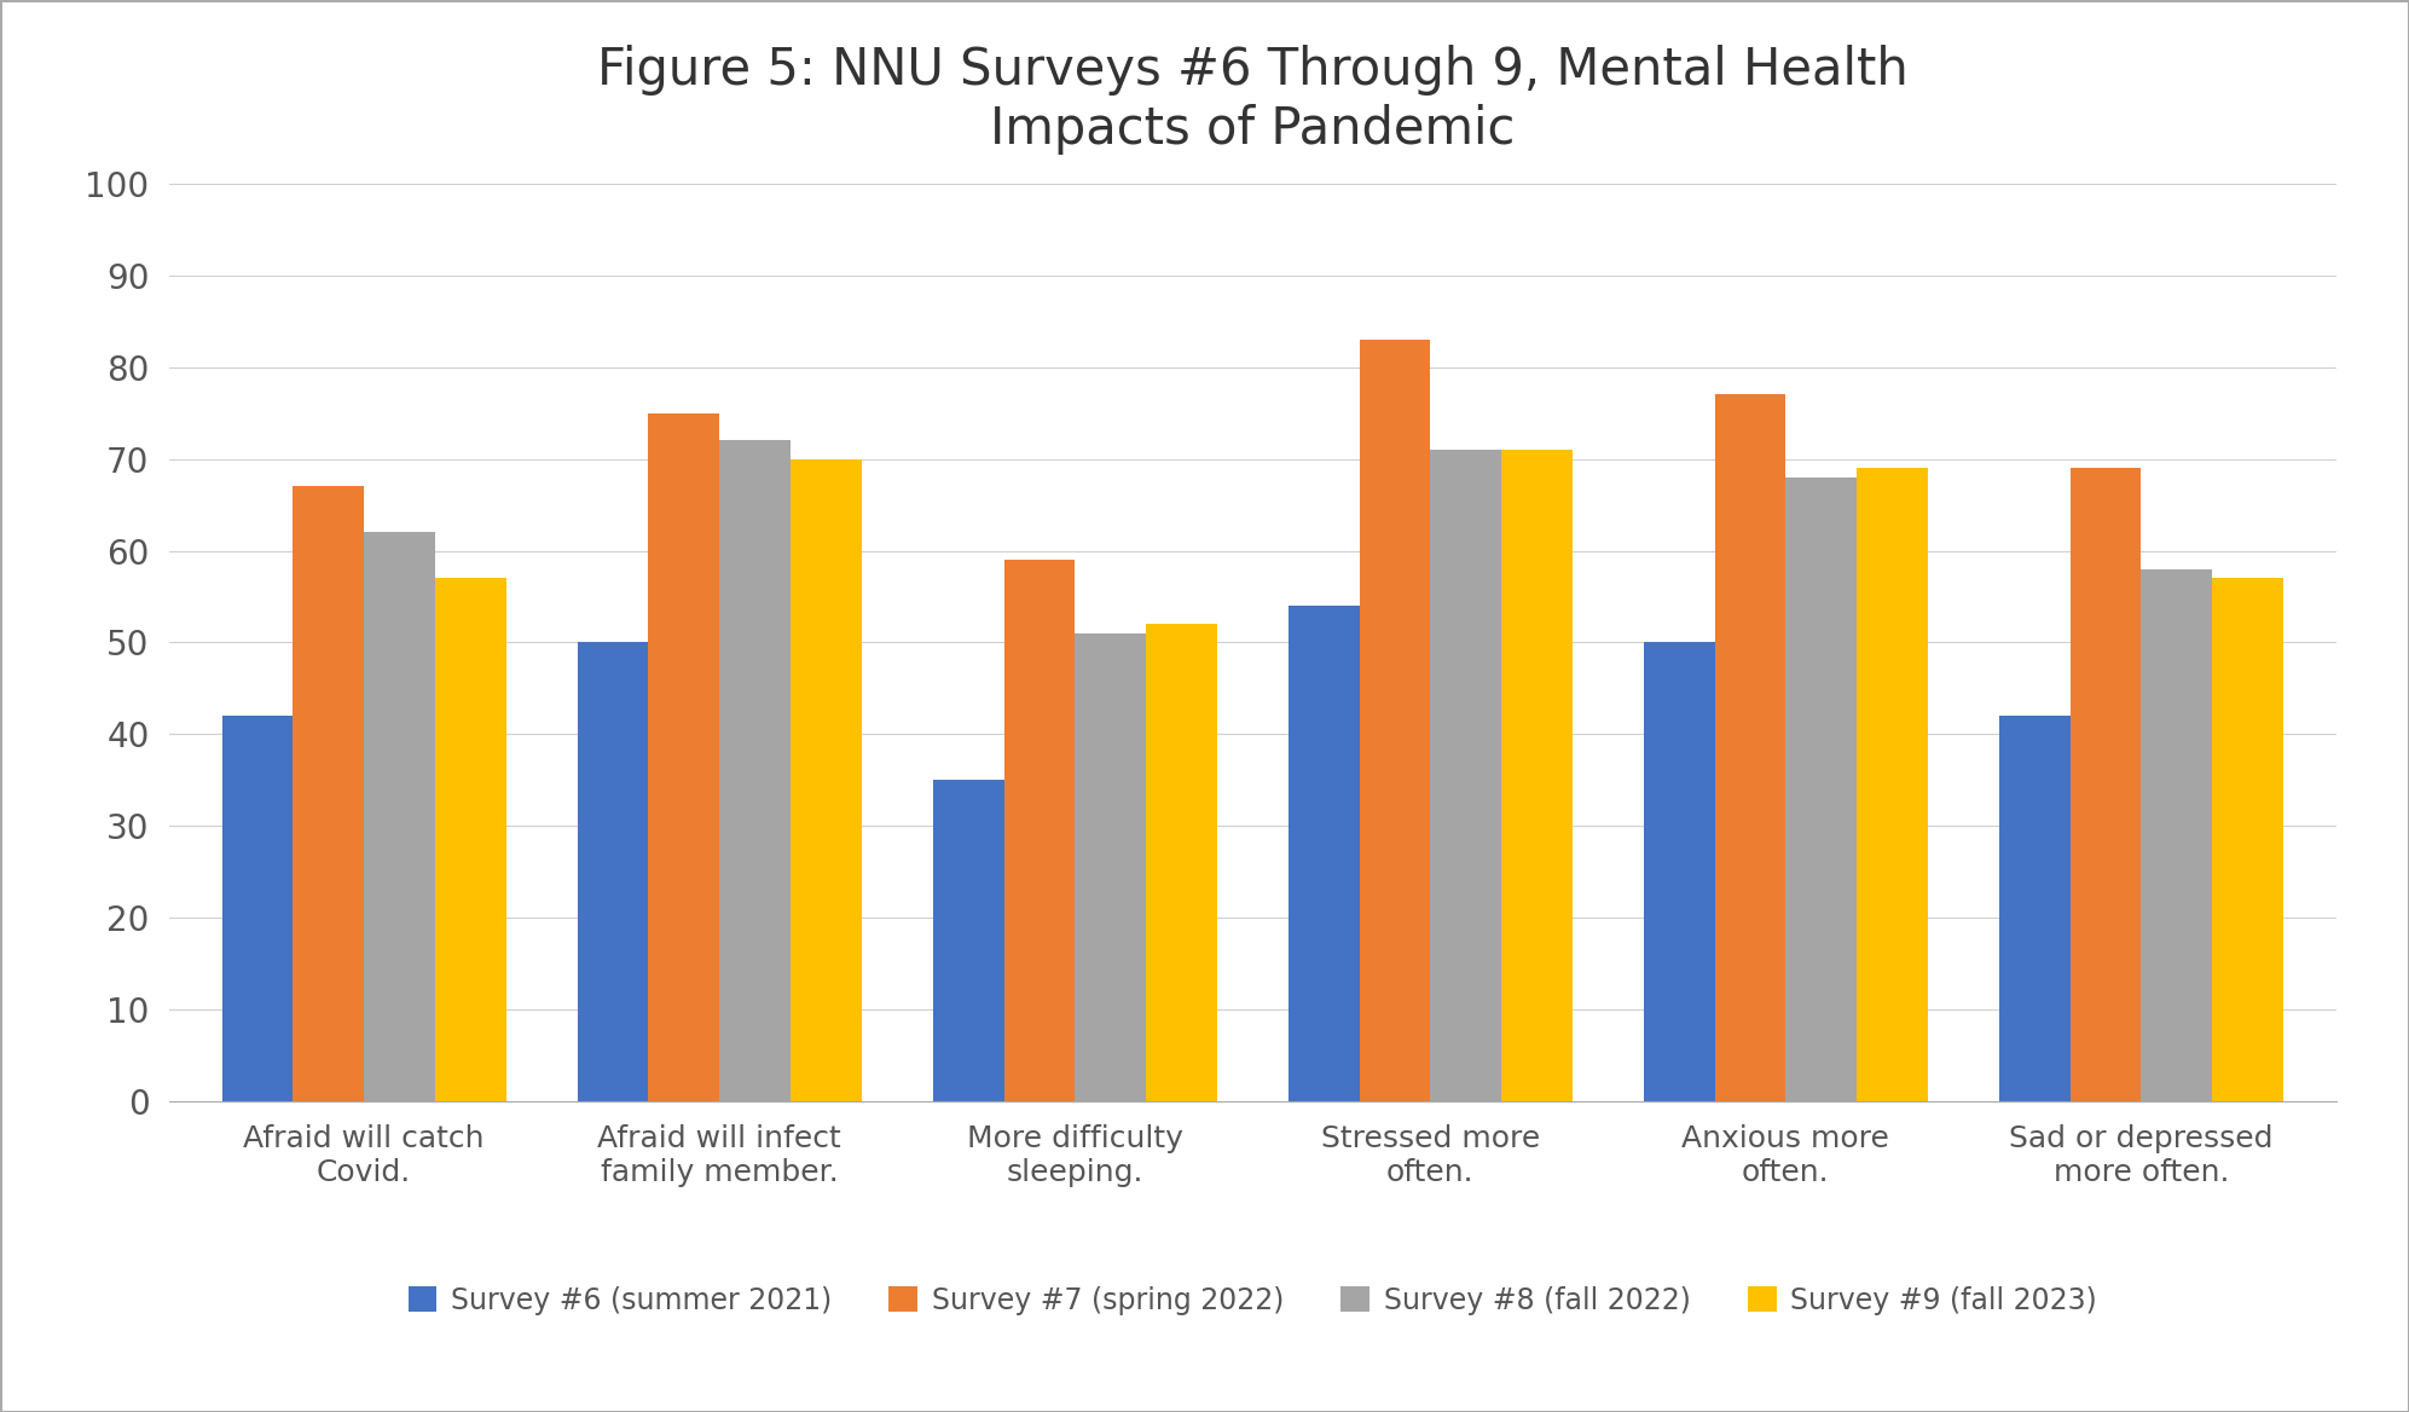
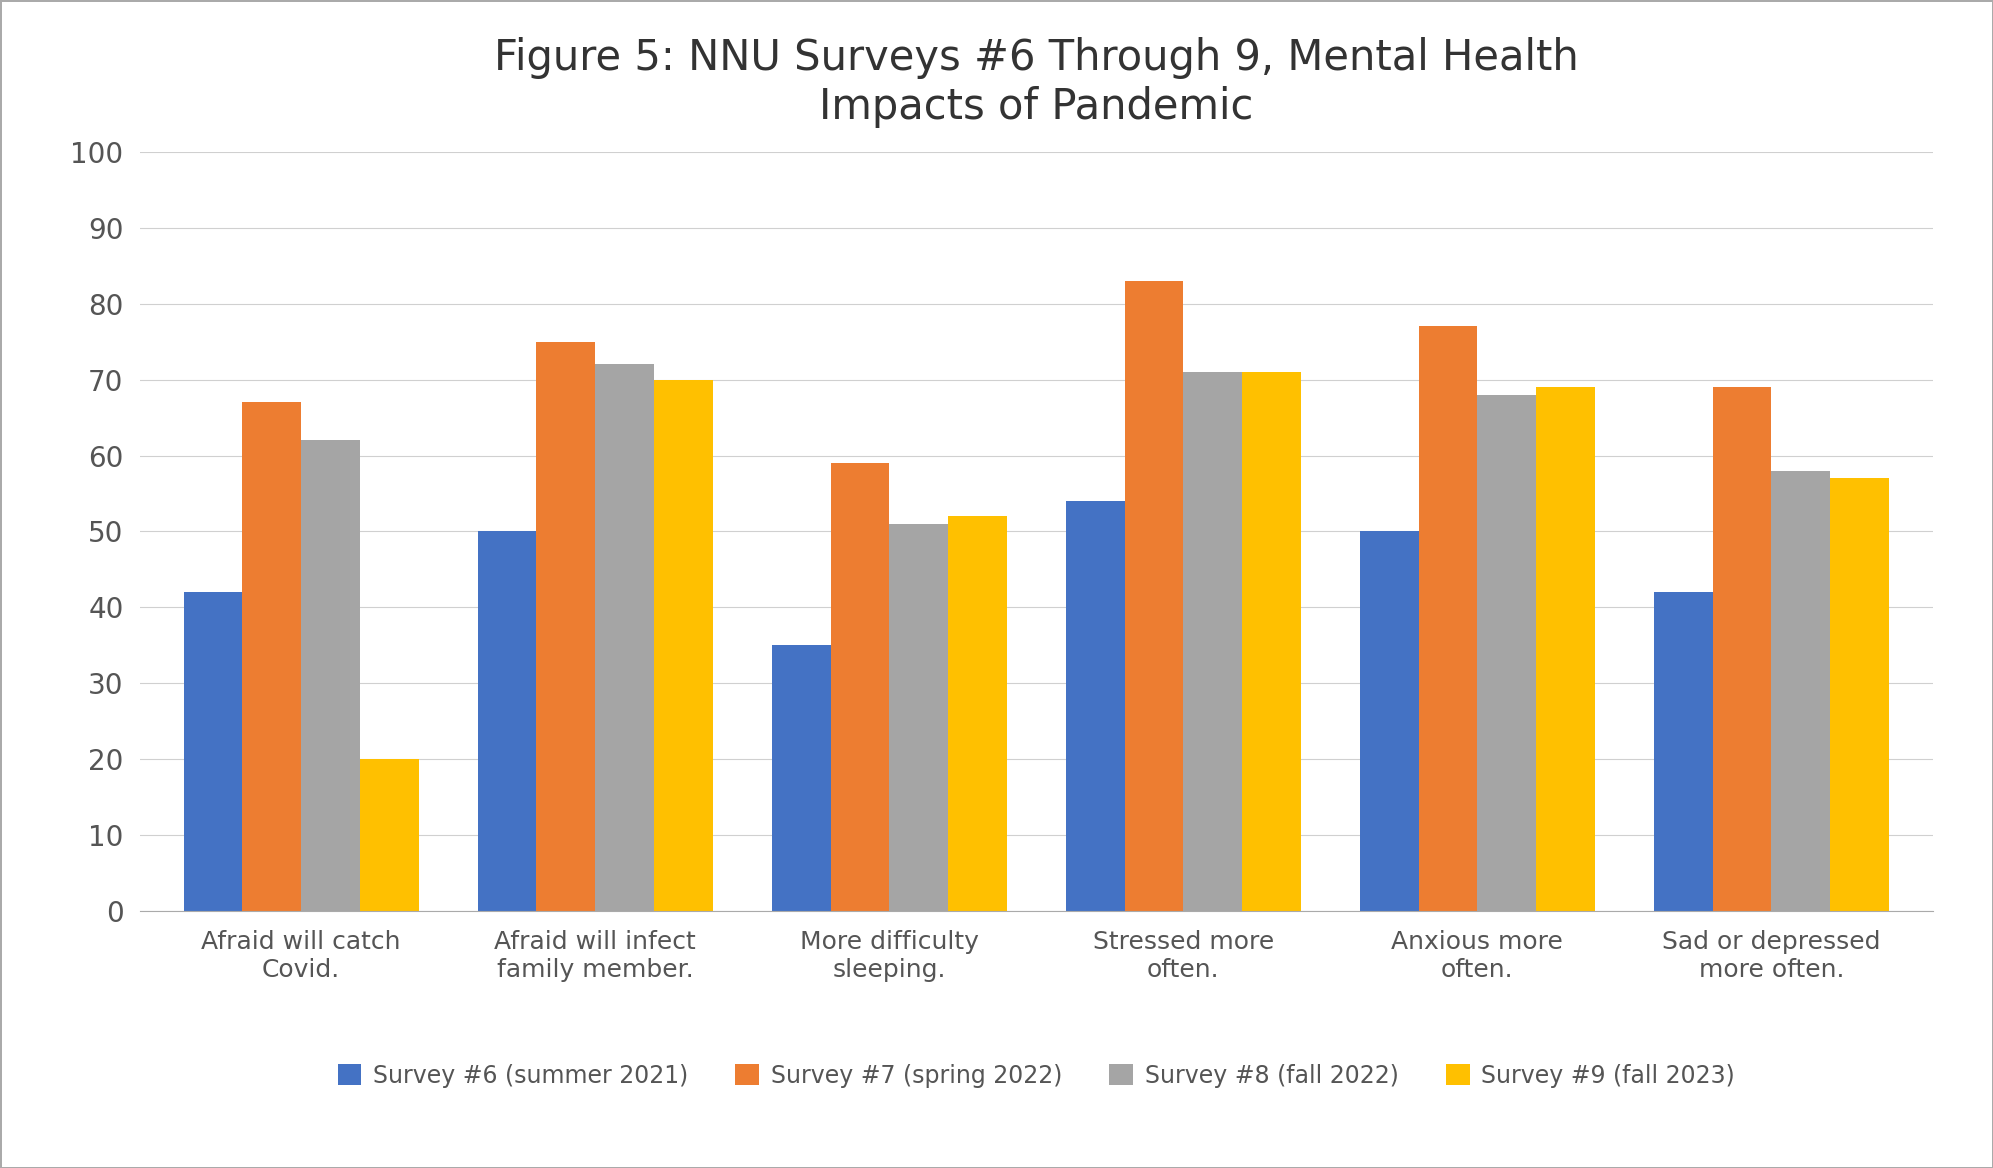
Survey #9 (fall 2023)/Afraid will catch Covid.: 57 -> 20
